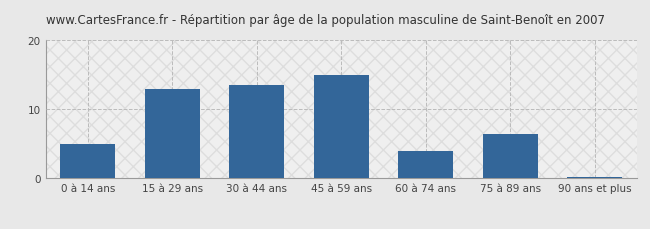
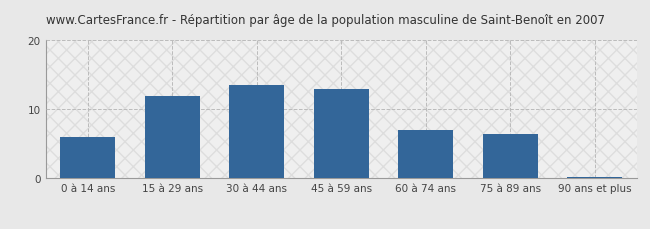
0 à 14 ans: 5.0 -> 6.0
15 à 29 ans: 13.0 -> 12.0
45 à 59 ans: 15.0 -> 13.0
60 à 74 ans: 4.0 -> 7.0
